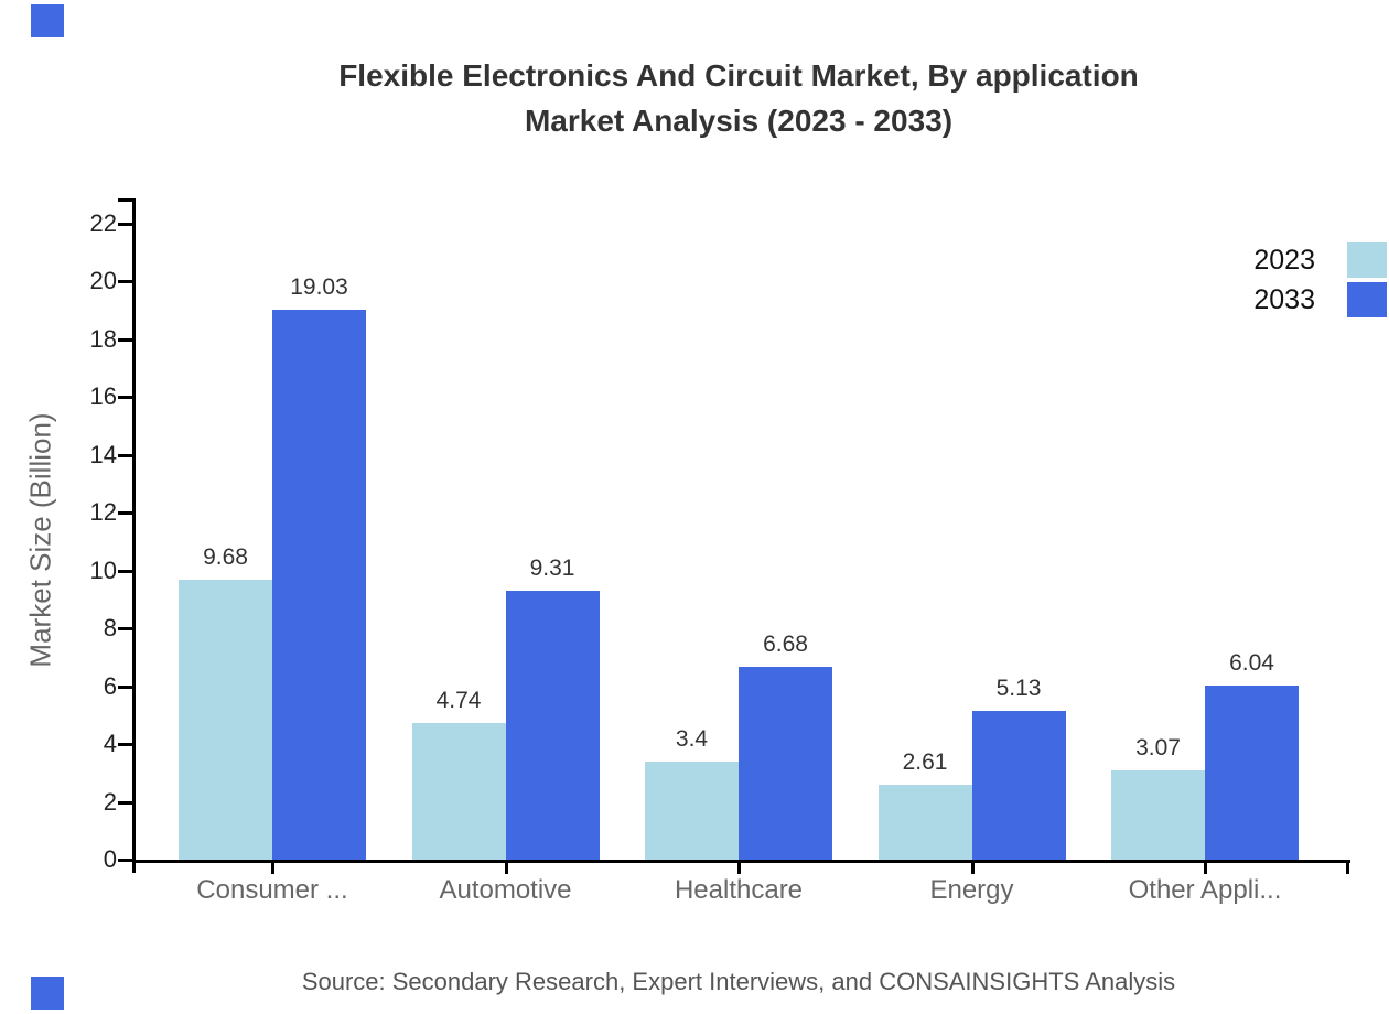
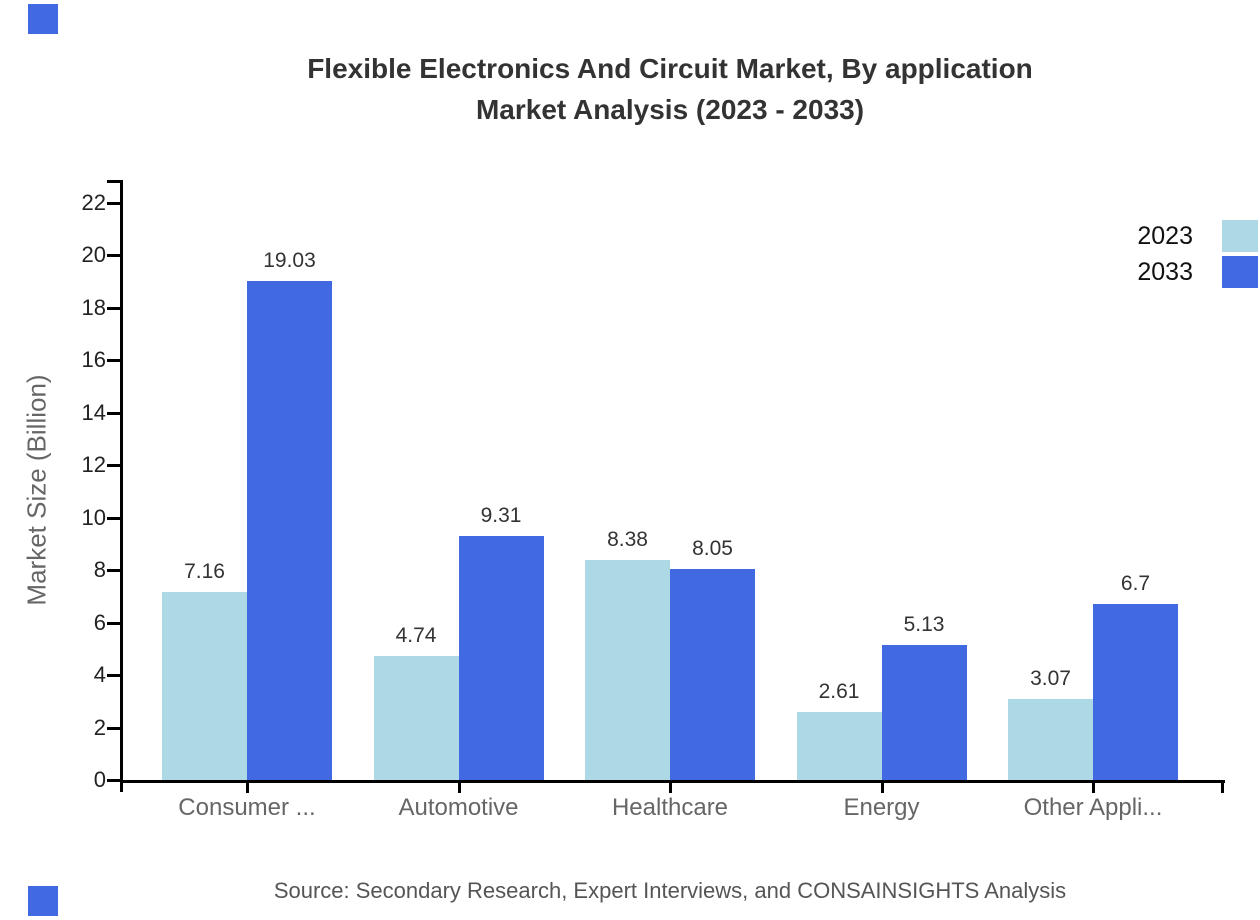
2023/Consumer ...: 9.68 -> 7.16
2023/Healthcare: 3.4 -> 8.38
2033/Healthcare: 6.68 -> 8.05
2033/Other Appli...: 6.04 -> 6.7
